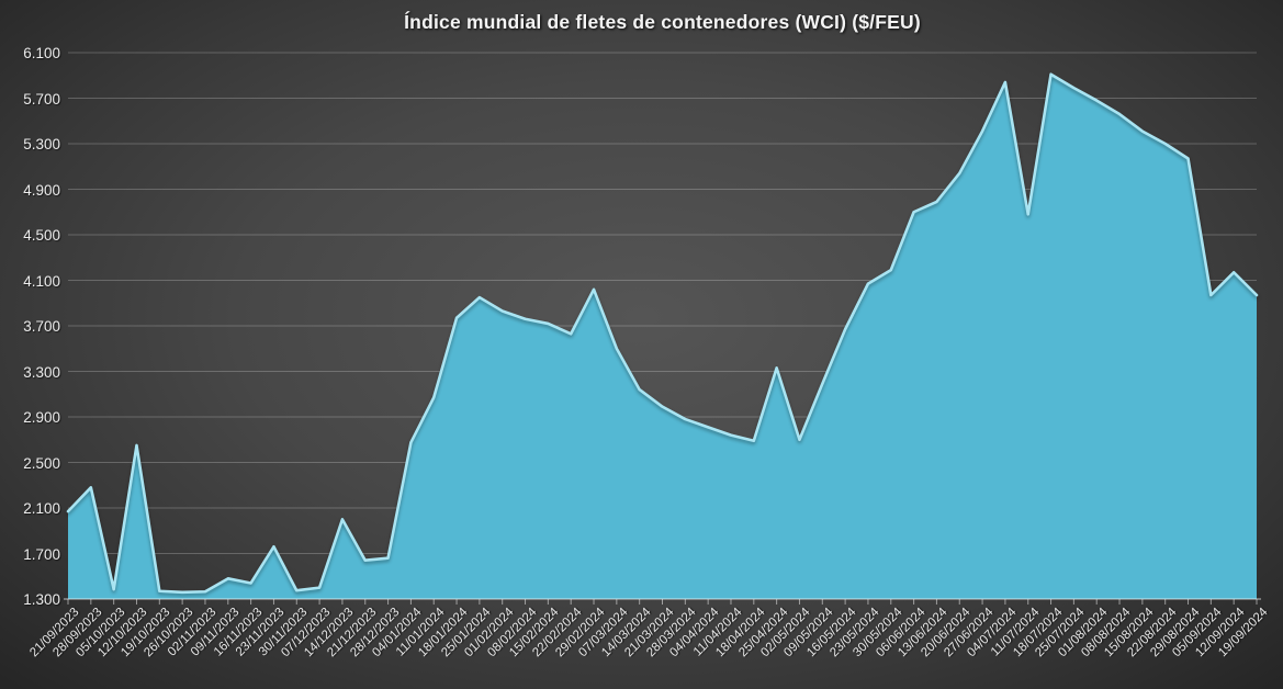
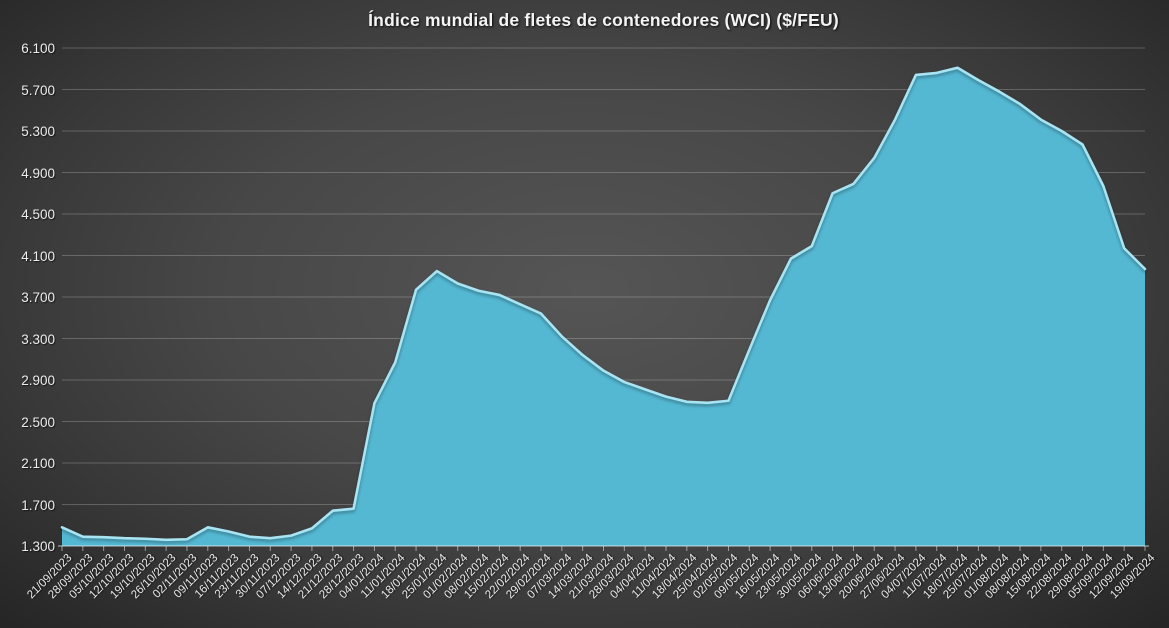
21/09/2023: 2070 -> 1480
28/09/2023: 2280 -> 1390
12/10/2023: 2650 -> 1380
23/11/2023: 1760 -> 1390
14/12/2023: 2000 -> 1470
29/02/2024: 4020 -> 3540
07/03/2024: 3500 -> 3320
25/04/2024: 3330 -> 2680
11/07/2024: 4680 -> 5860
05/09/2024: 3970 -> 4770
